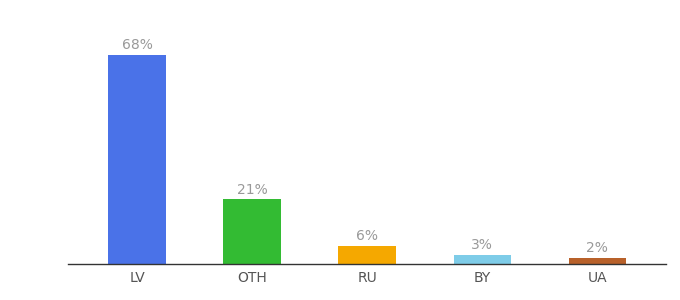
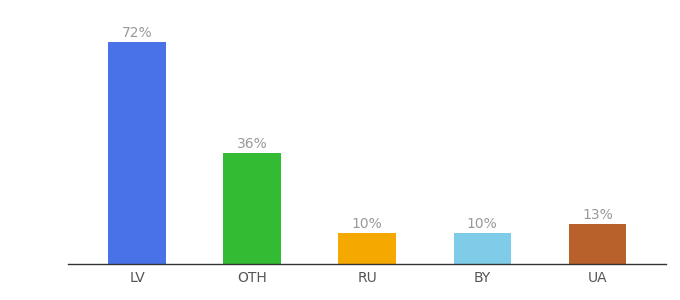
LV: 68% -> 72%
OTH: 21% -> 36%
RU: 6% -> 10%
BY: 3% -> 10%
UA: 2% -> 13%
